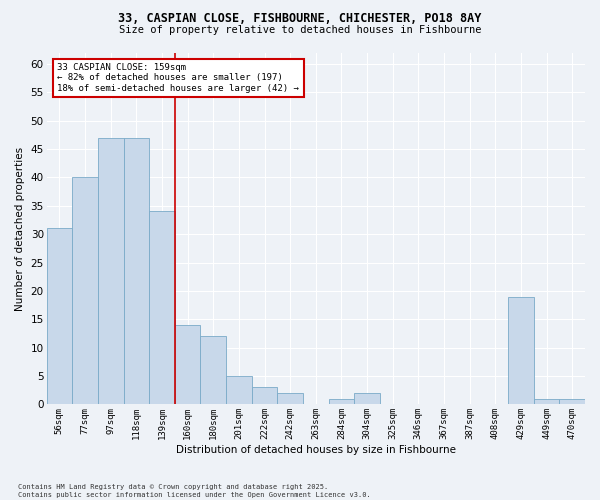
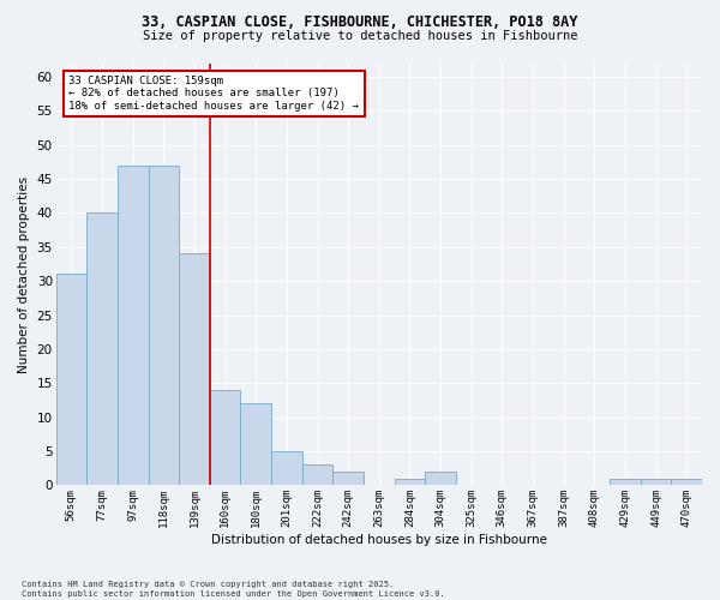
429sqm: 19 -> 1
